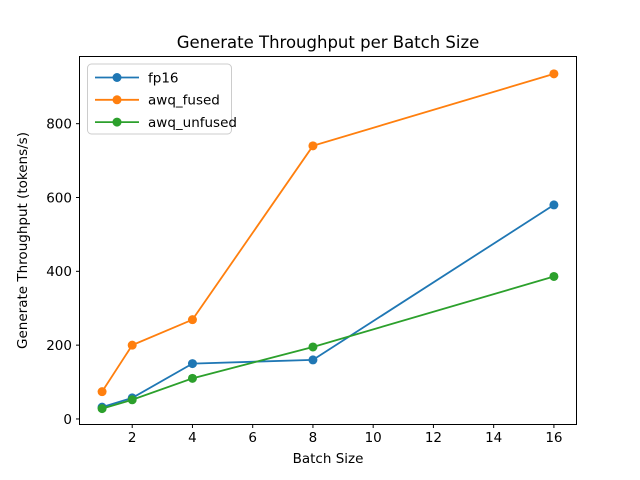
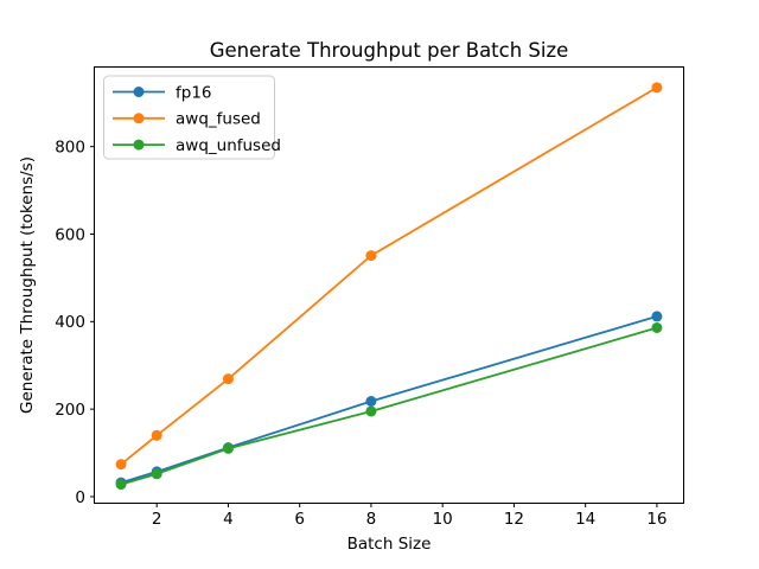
awq_fused/2: 200 -> 140
fp16/4: 150 -> 110
fp16/8: 160 -> 220
awq_fused/8: 740 -> 550
fp16/16: 580 -> 410
